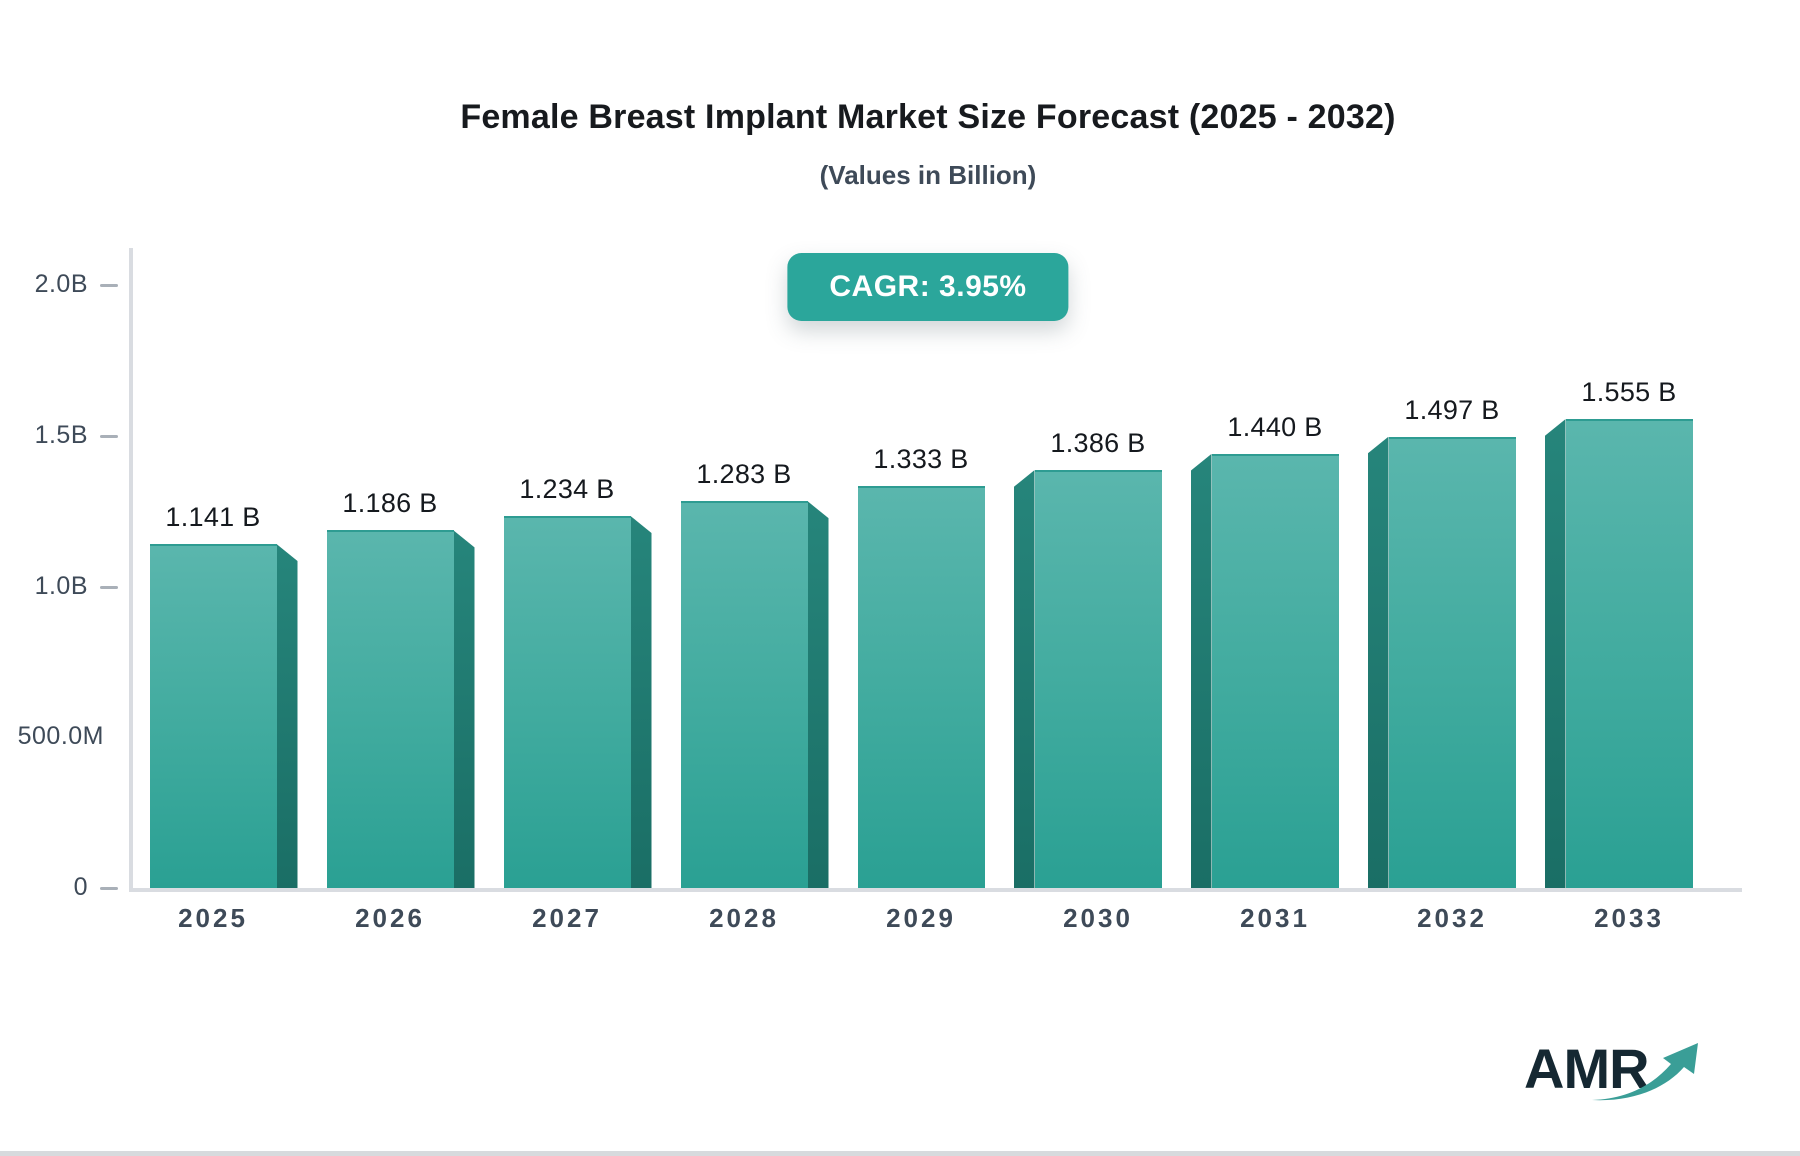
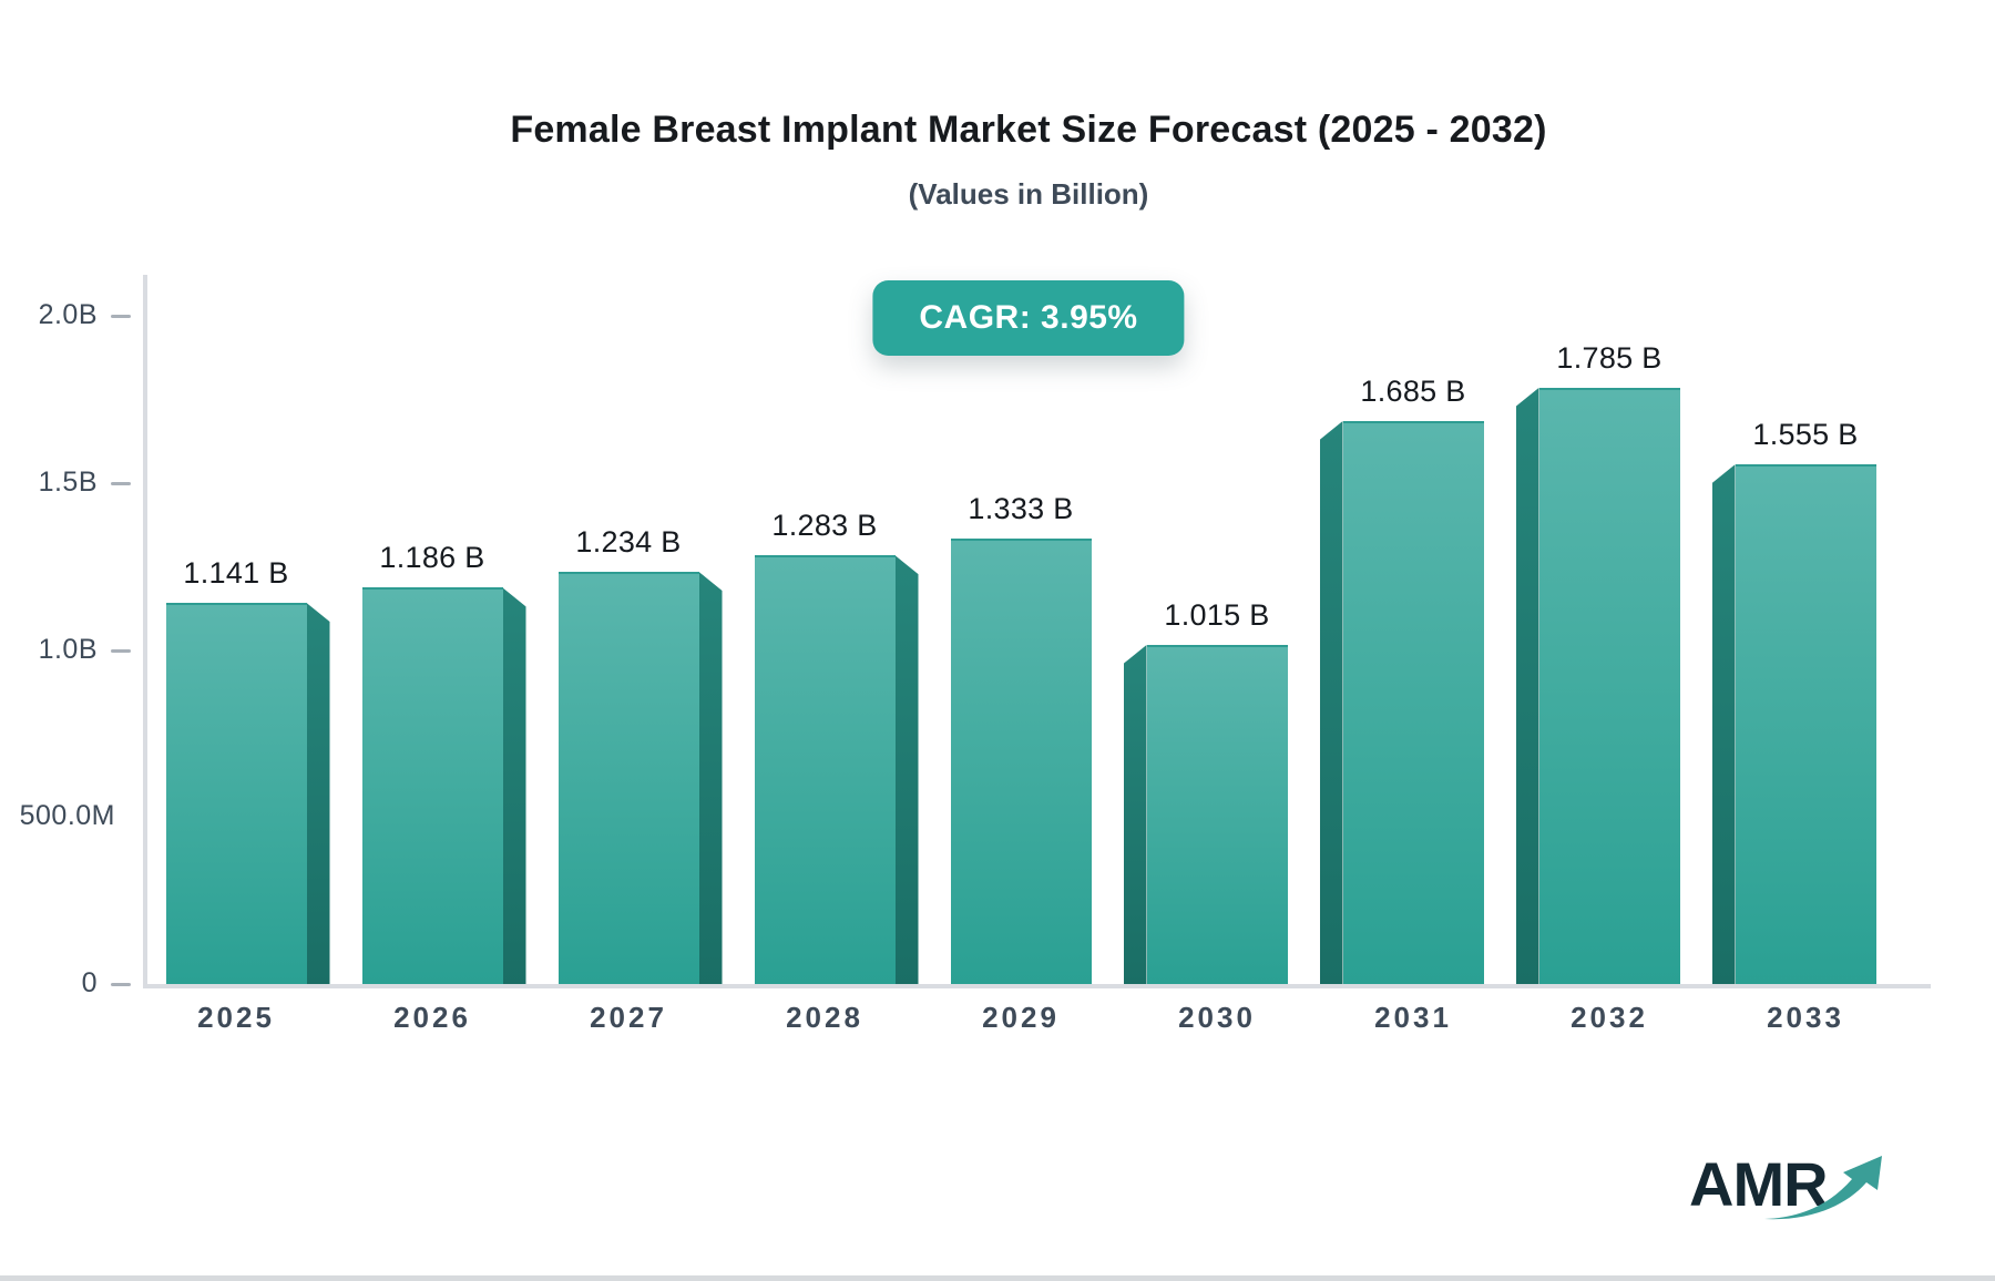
2030: 1.386 -> 1.015
2031: 1.440 -> 1.685
2032: 1.497 -> 1.785
